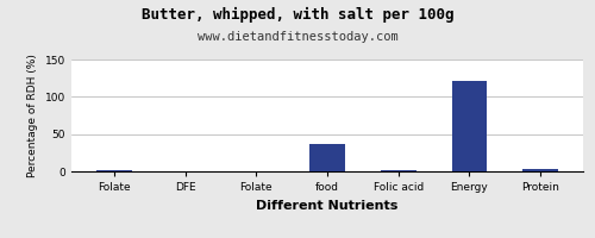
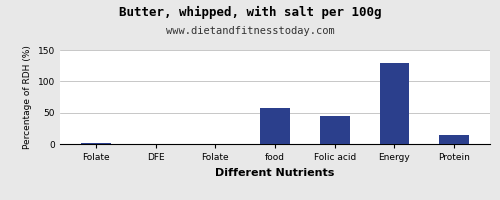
food: 37 -> 58
Folic acid: 2 -> 44
Energy: 122 -> 130
Protein: 3 -> 14
